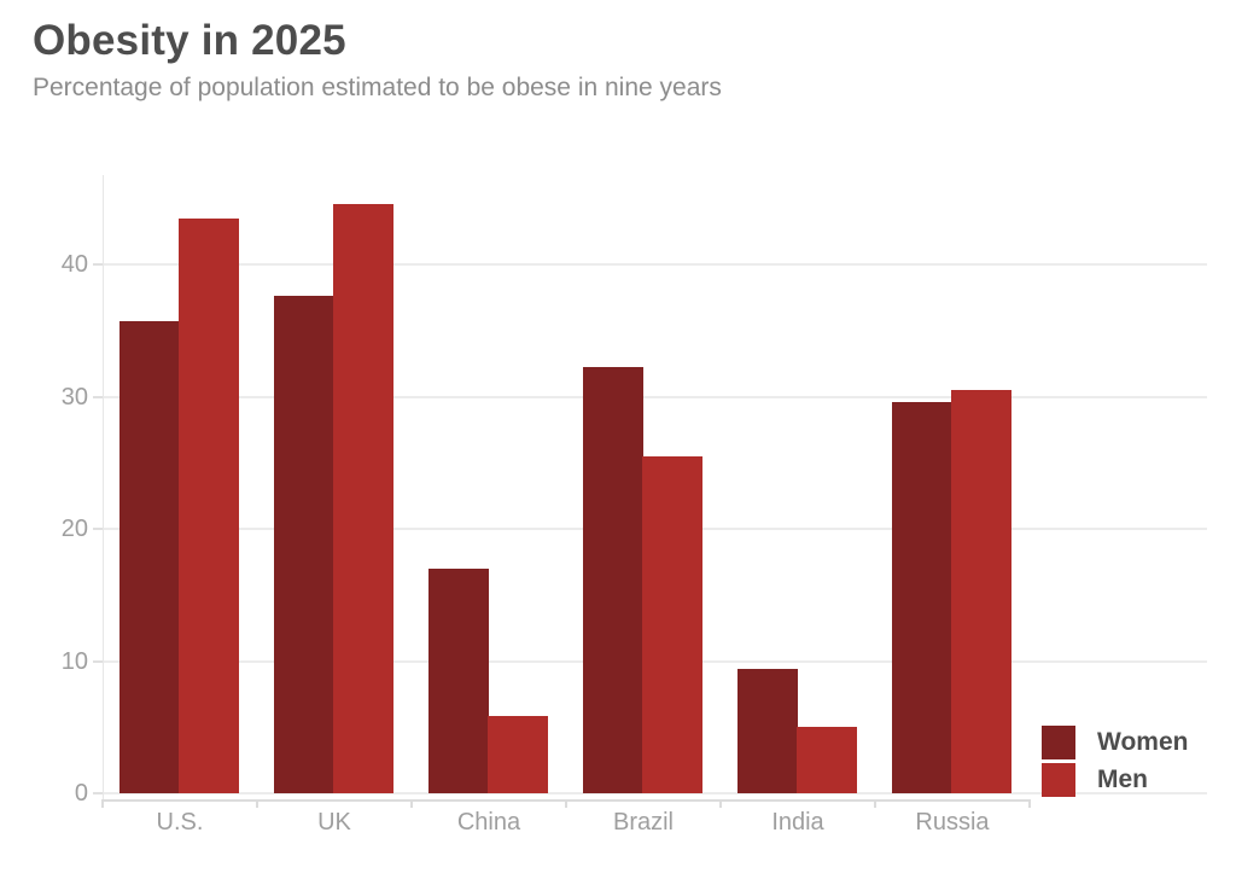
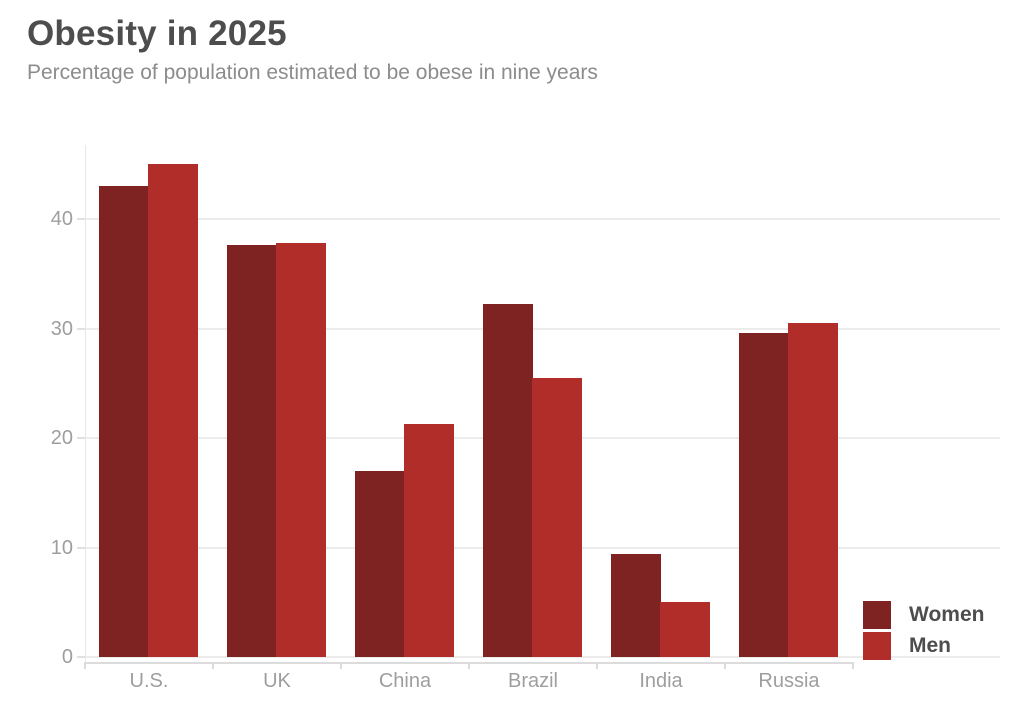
Women/U.S.: 35.7 -> 43.0
Men/U.S.: 43.5 -> 45.0
Men/UK: 44.6 -> 37.8
Men/China: 5.8 -> 21.3
